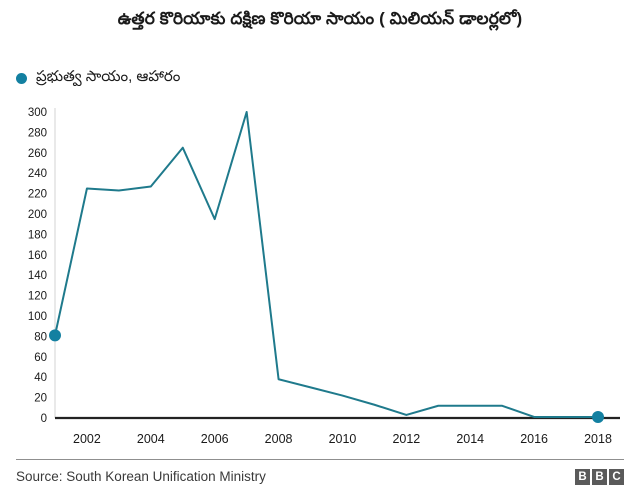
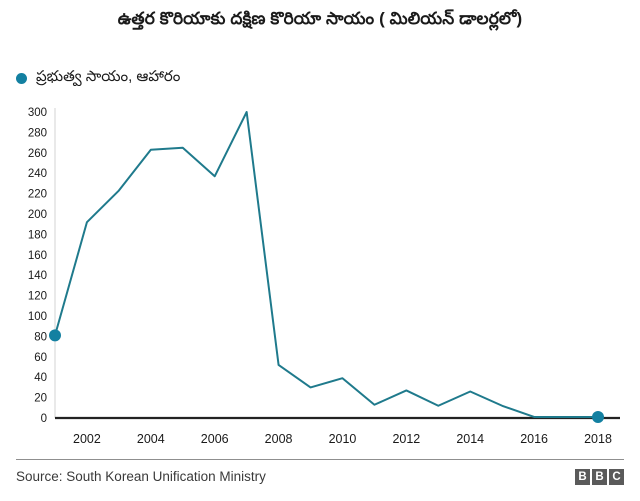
2002: 225 -> 192
2004: 227 -> 263
2006: 195 -> 237
2008: 38 -> 52
2010: 22 -> 39
2012: 3 -> 27
2014: 12 -> 26
